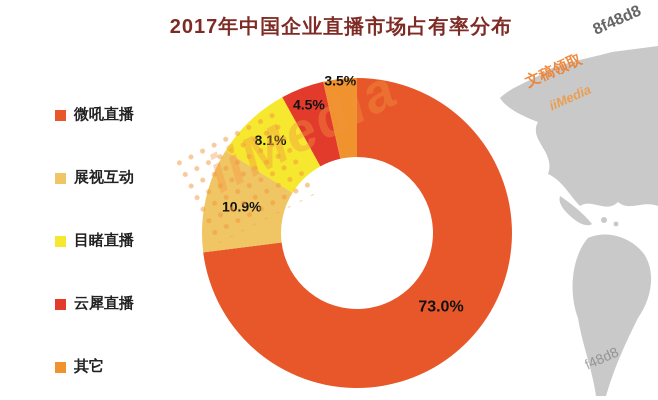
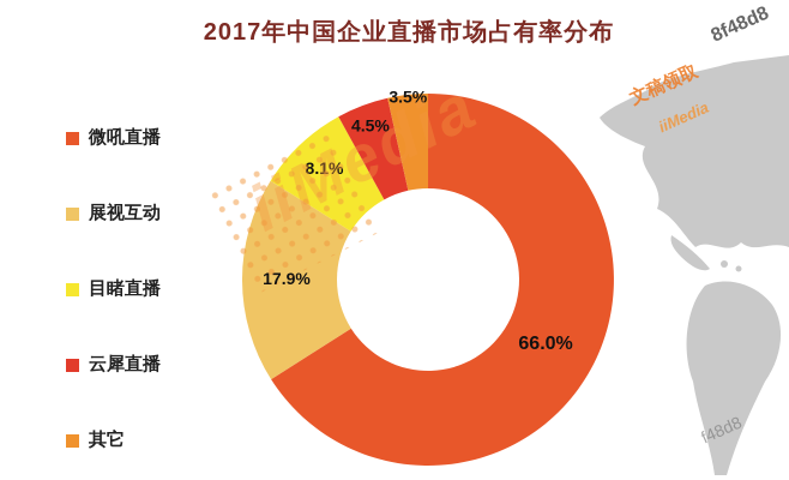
微吼直播: 73.0% -> 66.0%
展视互动: 10.9% -> 17.9%
